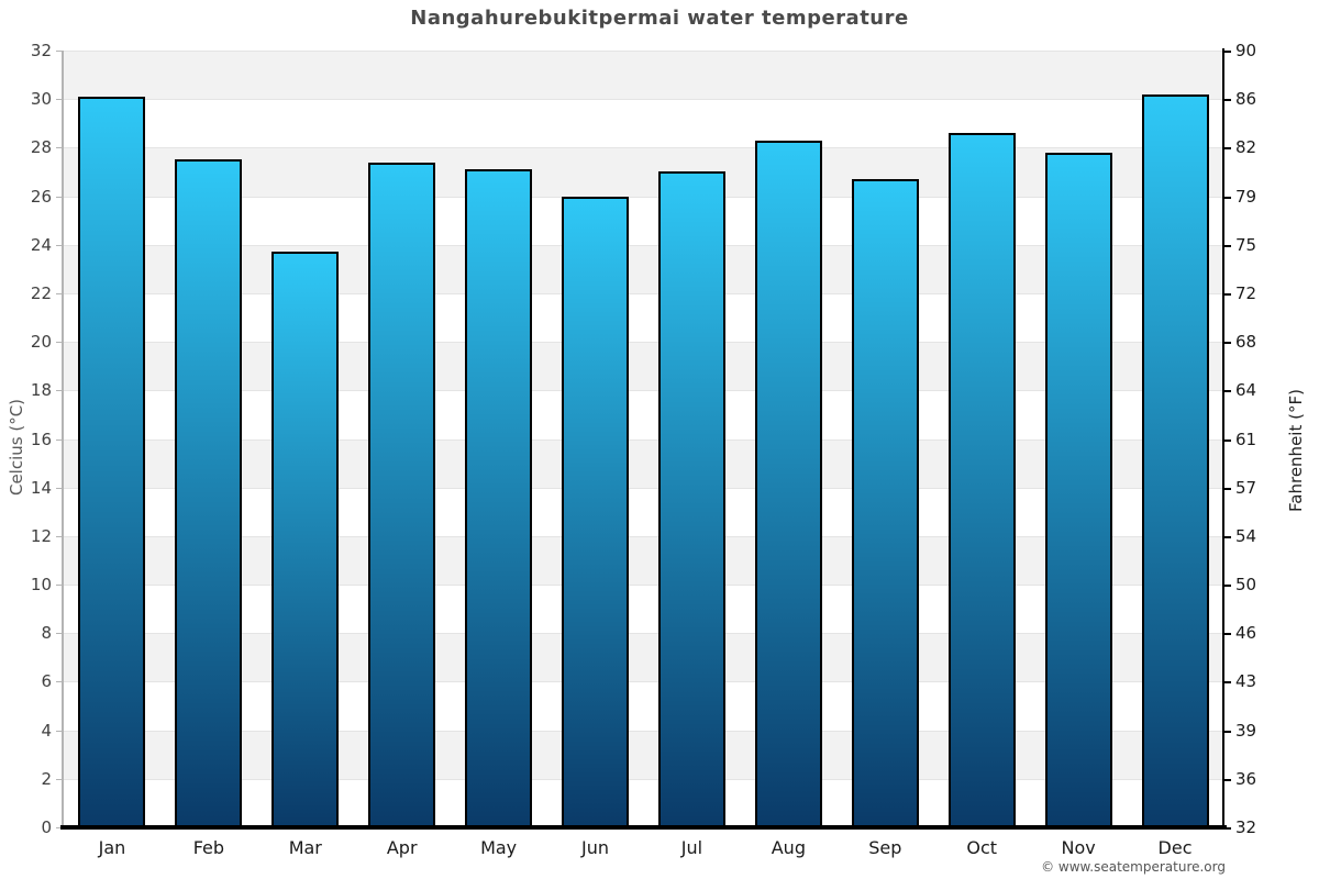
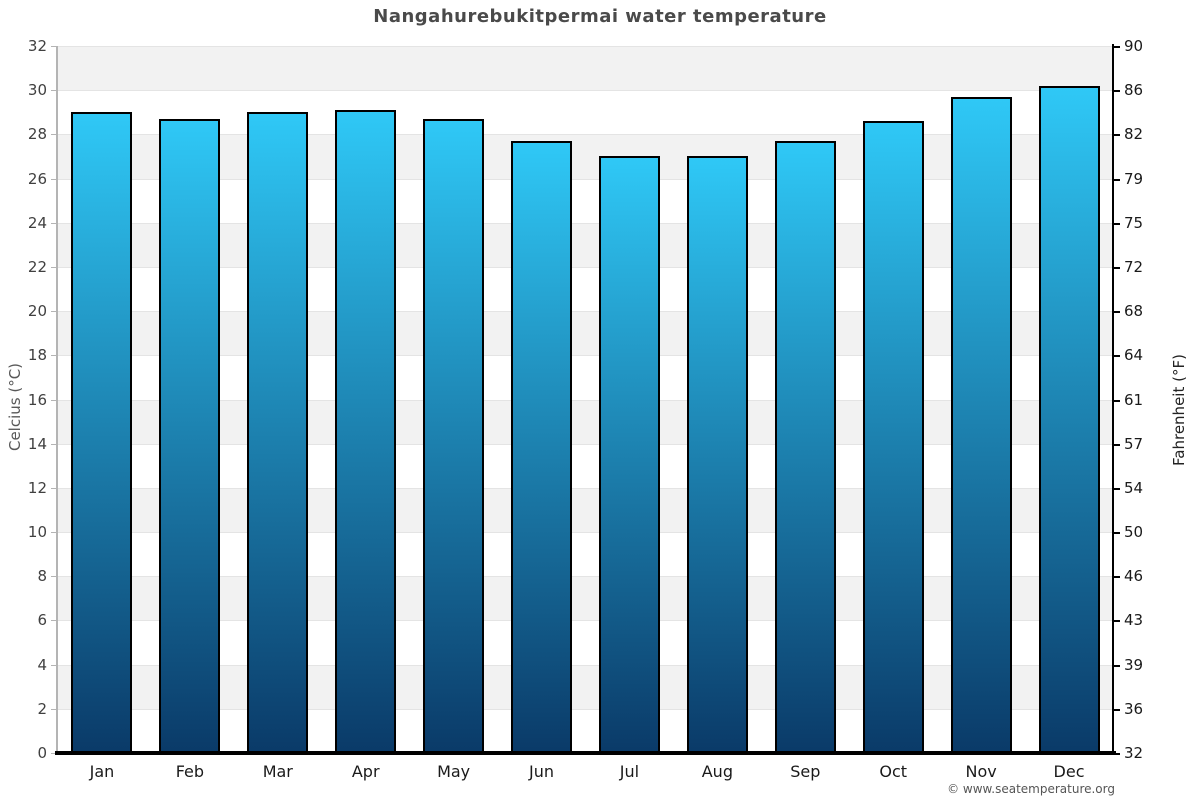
Jan: 30.1 -> 29.0
Feb: 27.5 -> 28.7
Mar: 23.7 -> 29.0
Apr: 27.4 -> 29.1
May: 27.1 -> 28.7
Jun: 26.0 -> 27.7
Aug: 28.3 -> 27.0
Sep: 26.7 -> 27.7
Nov: 27.8 -> 29.7
